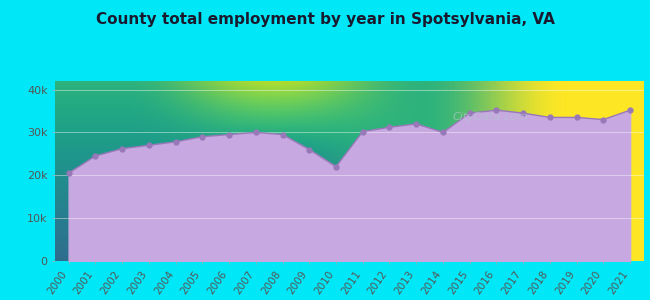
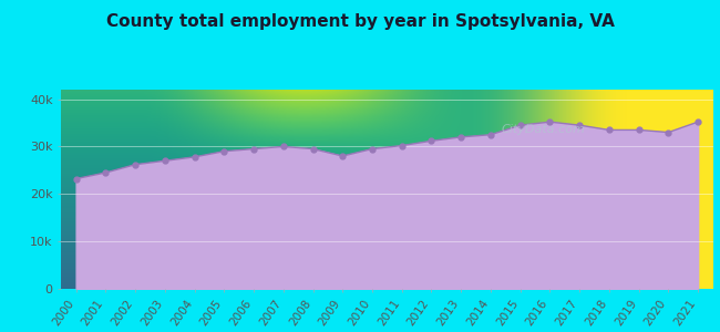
2000: 20.5k -> 23.2k
2009: 26.0k -> 28.0k
2010: 22.0k -> 29.5k
2014: 30.0k -> 32.5k
